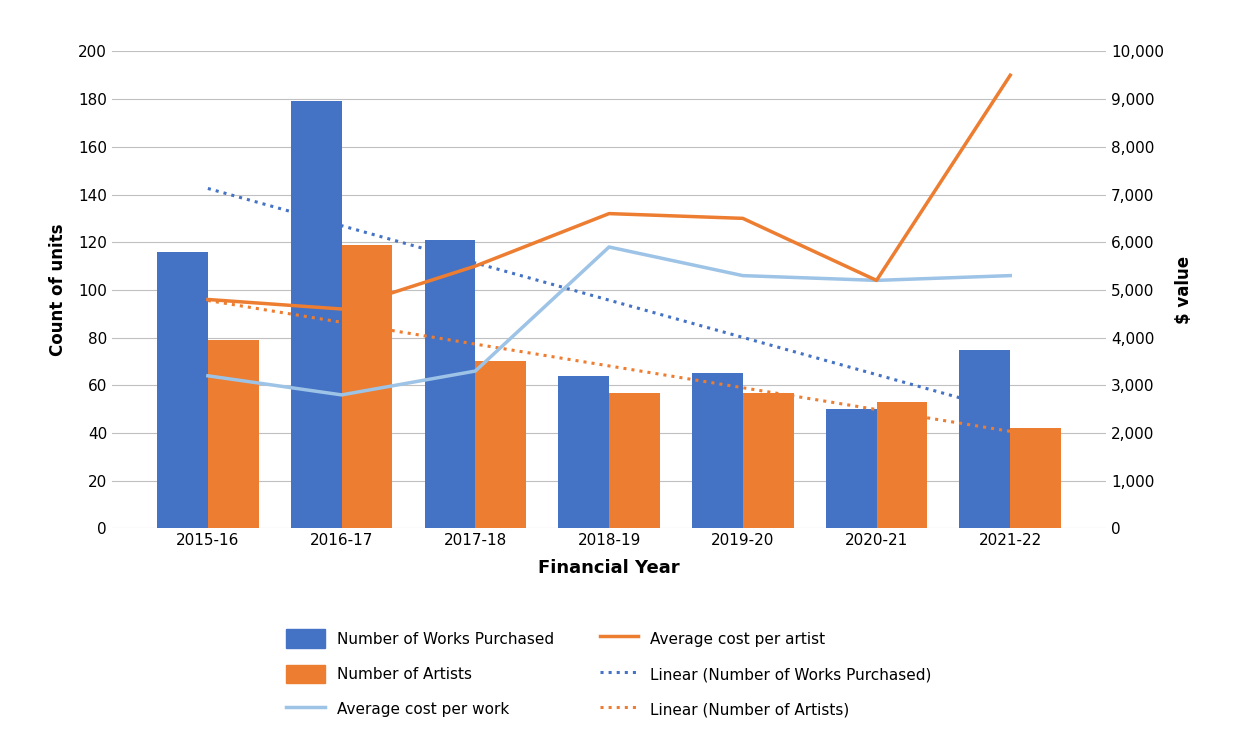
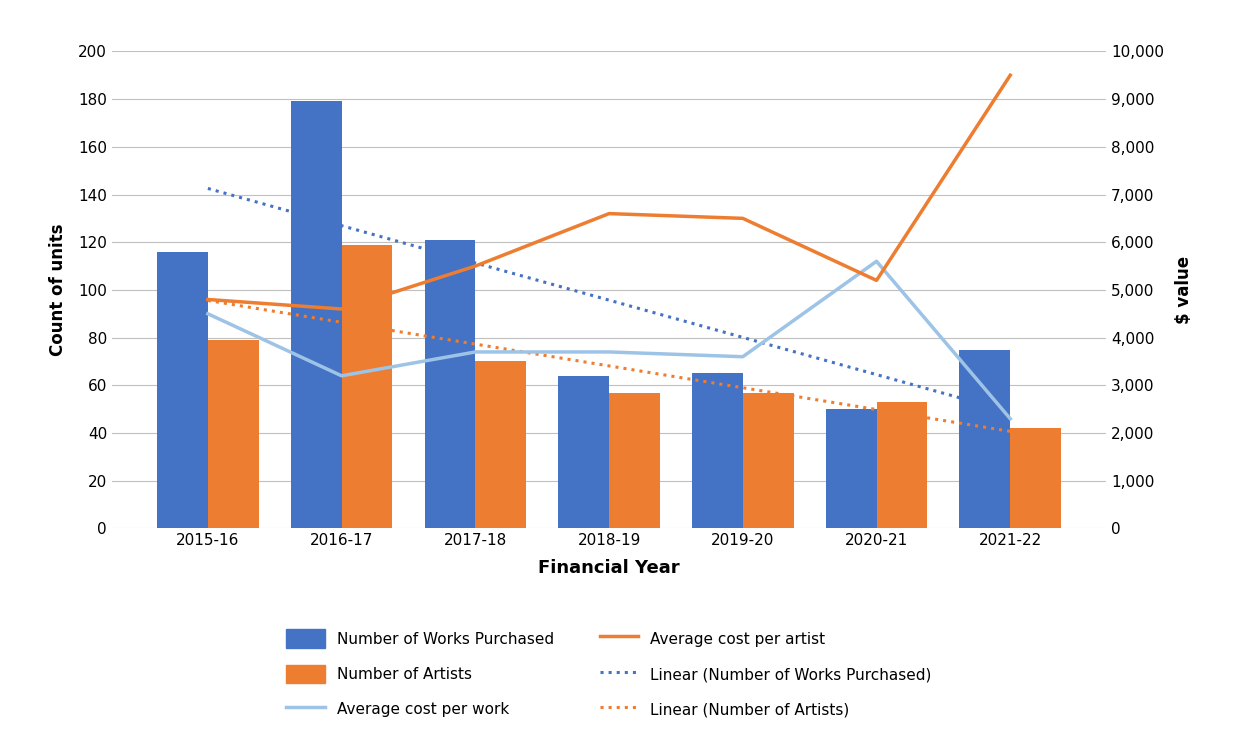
Average cost per work/2015-16: 3,200 -> 4,500
Average cost per work/2016-17: 2,800 -> 3,200
Average cost per work/2017-18: 3,300 -> 3,700
Average cost per work/2018-19: 5,900 -> 3,700
Average cost per work/2019-20: 5,300 -> 3,600
Average cost per work/2020-21: 5,200 -> 5,600
Average cost per work/2021-22: 5,300 -> 2,300
